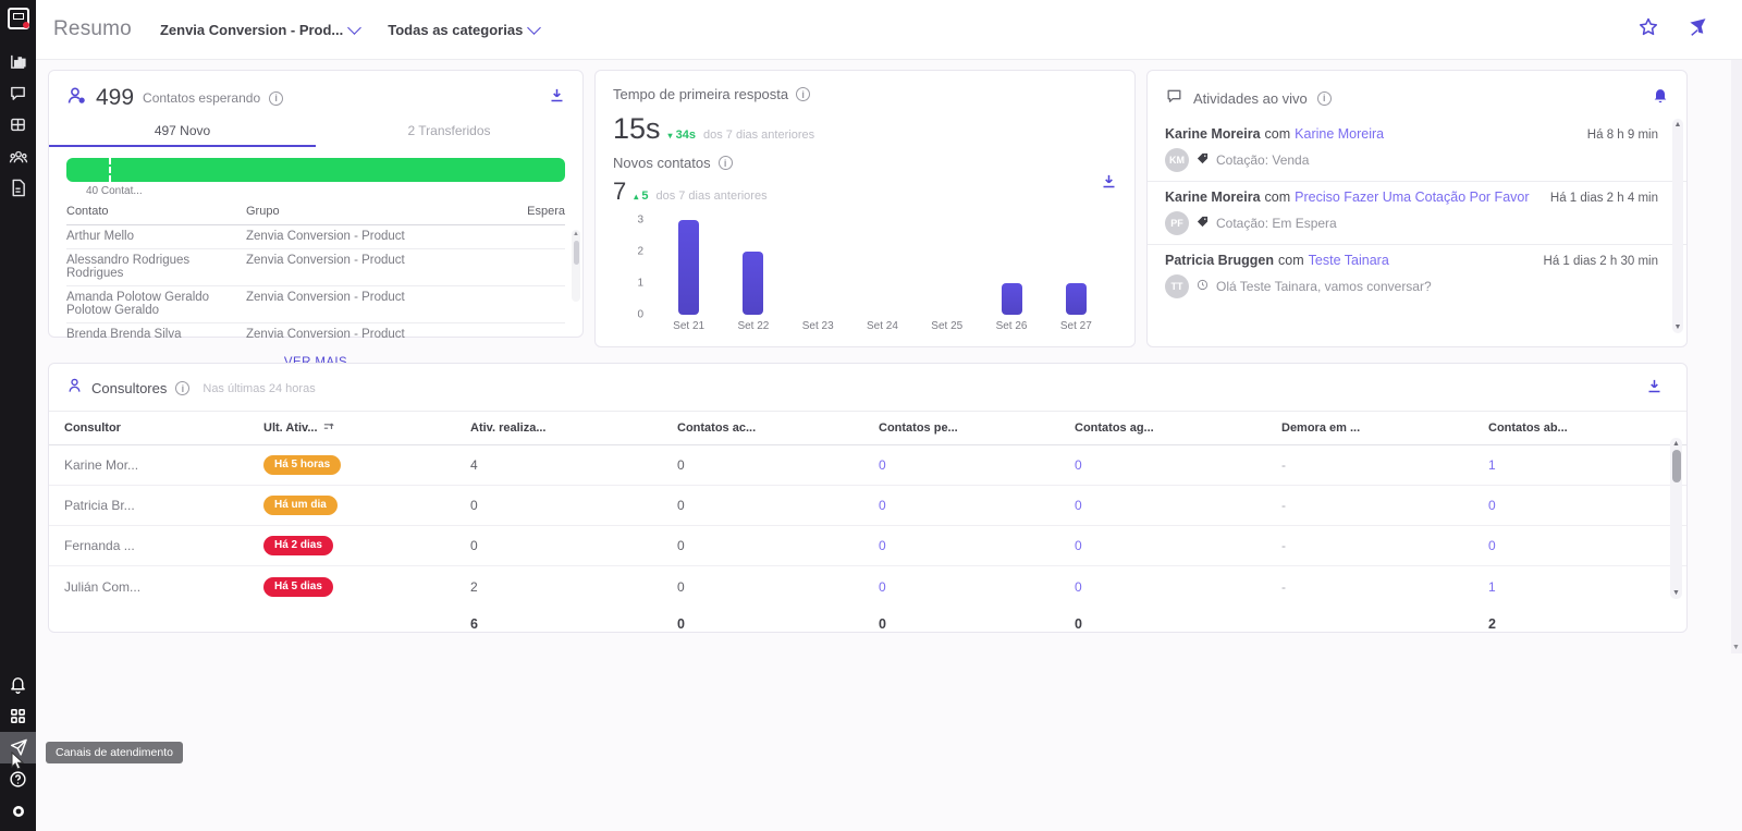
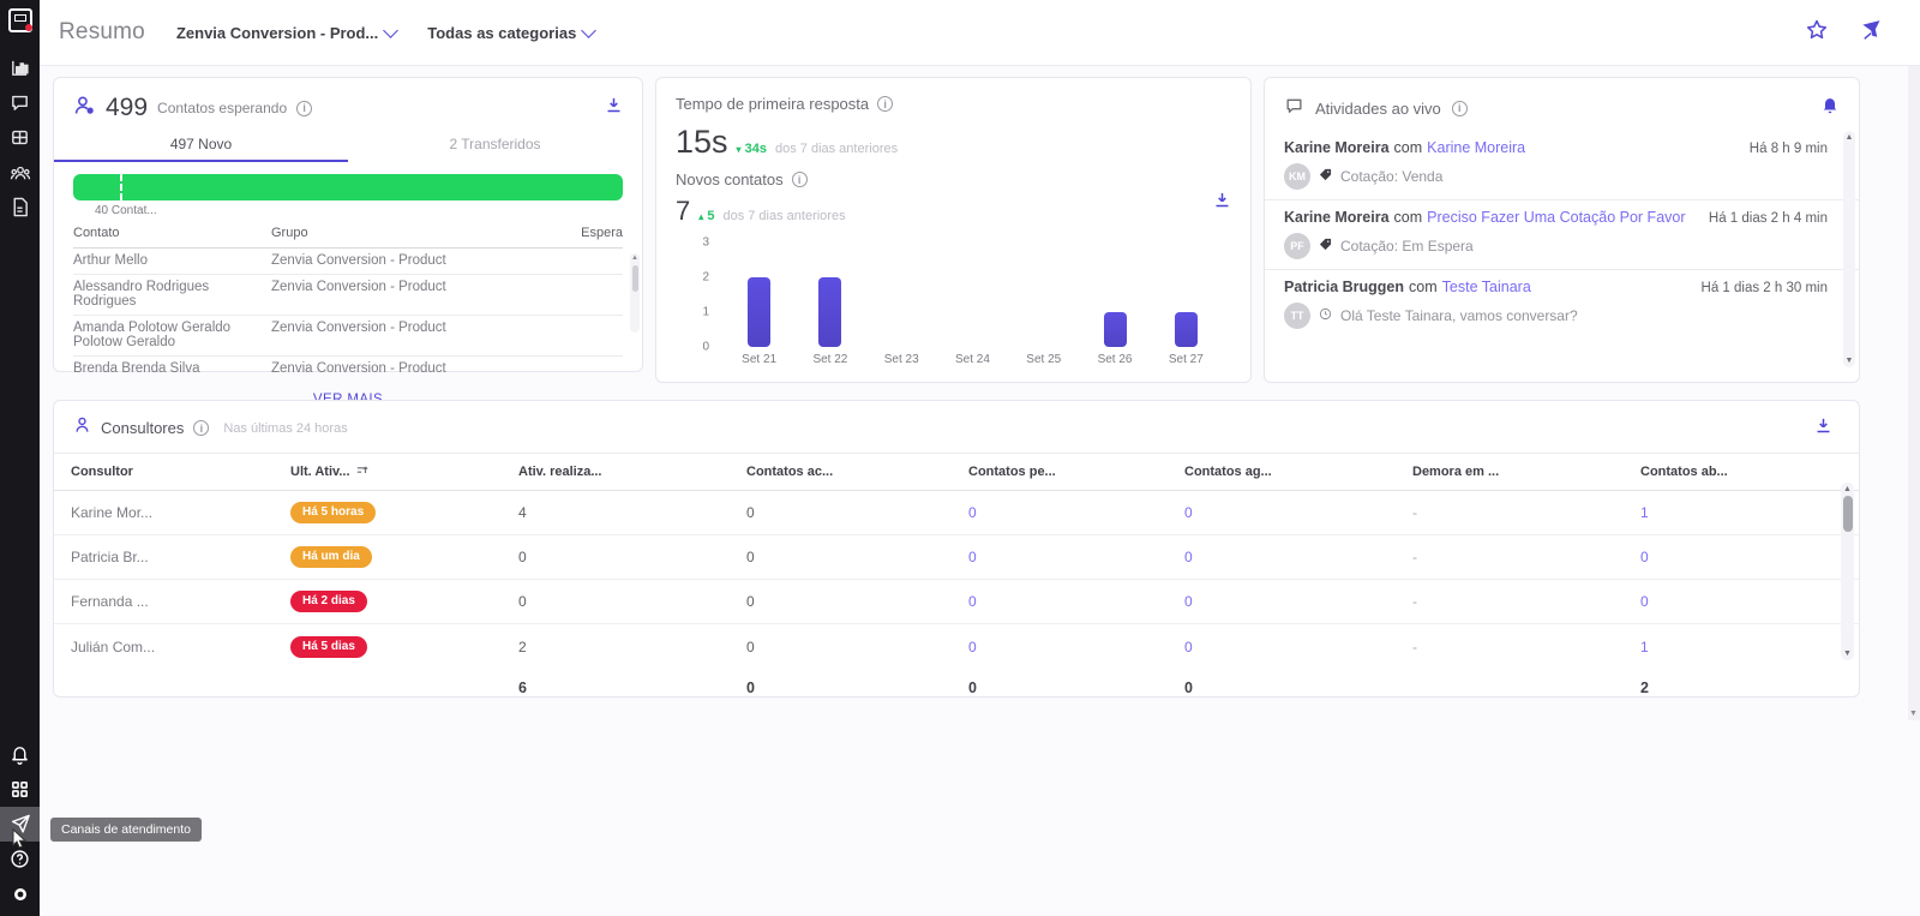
Set 21: 3 -> 2
